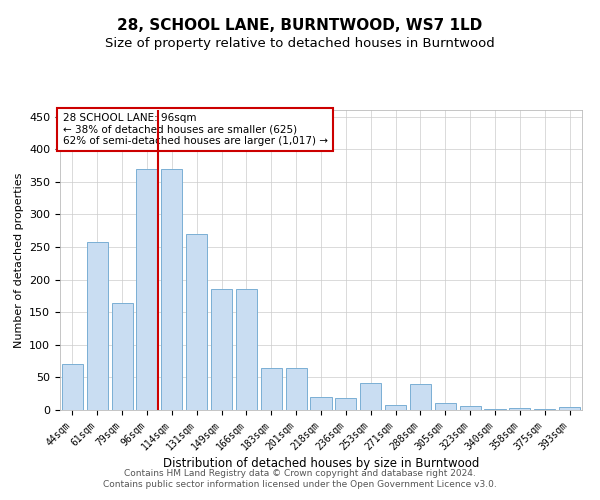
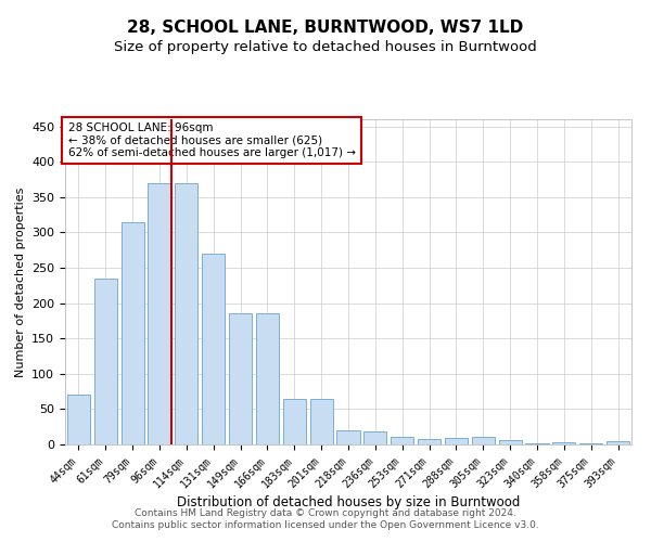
61sqm: 258 -> 235
79sqm: 164 -> 315
253sqm: 42 -> 10
288sqm: 40 -> 9
